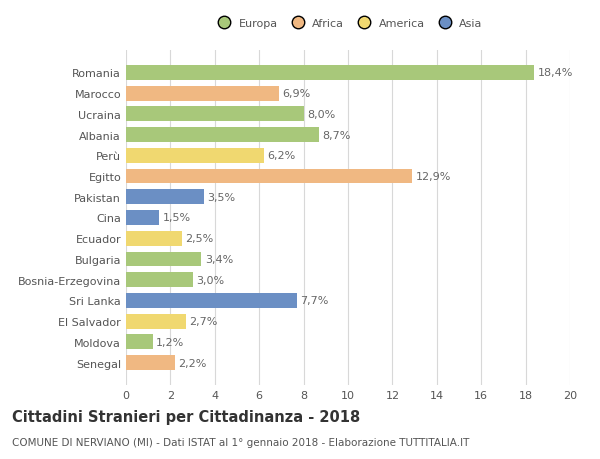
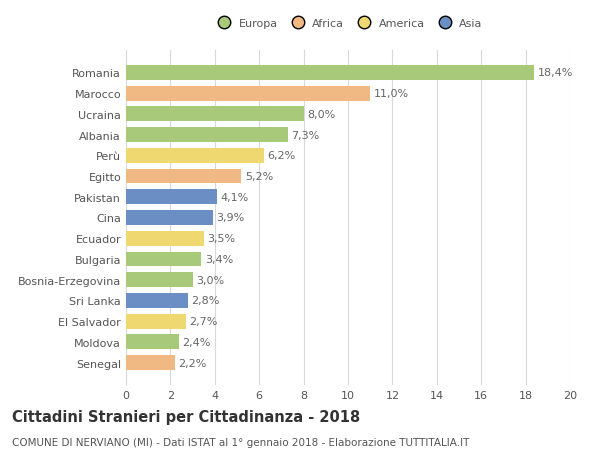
Marocco: 6,9% -> 11,0%
Albania: 8,7% -> 7,3%
Egitto: 12,9% -> 5,2%
Pakistan: 3,5% -> 4,1%
Cina: 1,5% -> 3,9%
Ecuador: 2,5% -> 3,5%
Sri Lanka: 7,7% -> 2,8%
Moldova: 1,2% -> 2,4%
